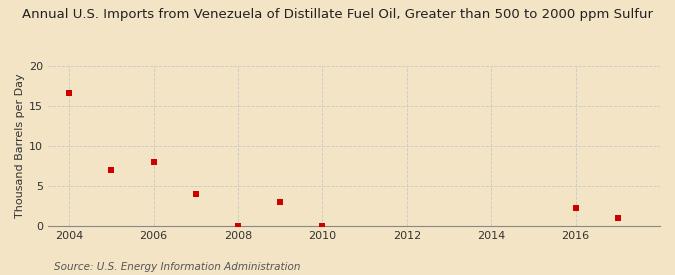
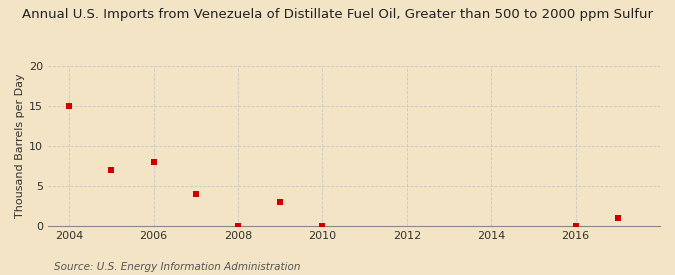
2004: 16.6 -> 15.0
2016: 2.2 -> 0.0
